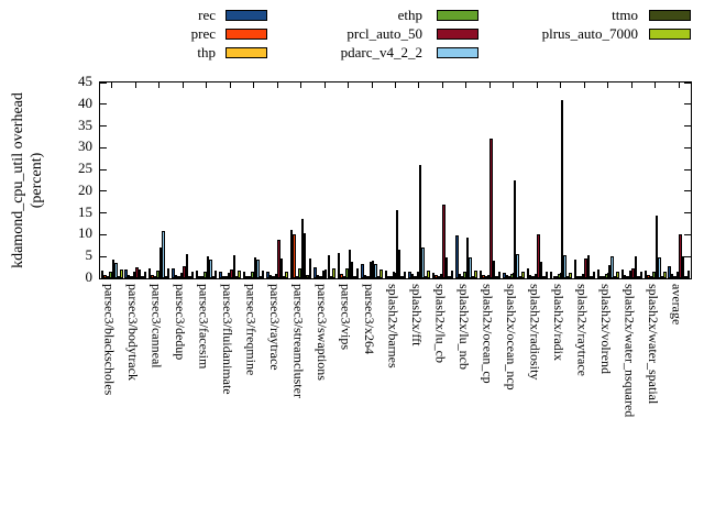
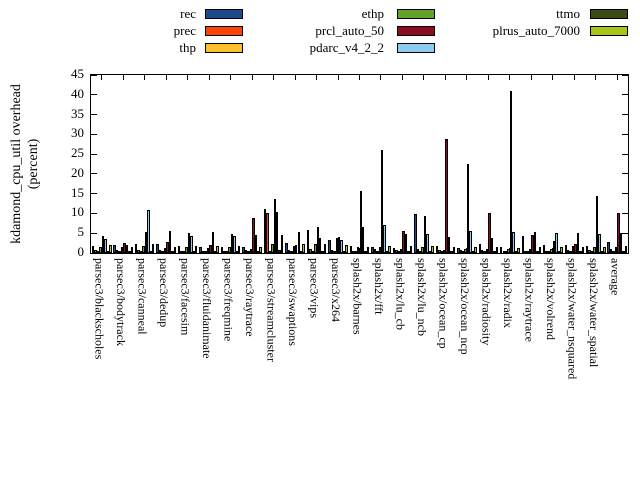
prcl_auto_50/parsec3/canneal: 7 -> 5
prcl_auto_50/splash2x/lu_cb: 17 -> 6
prcl_auto_50/splash2x/ocean_cp: 32 -> 29
